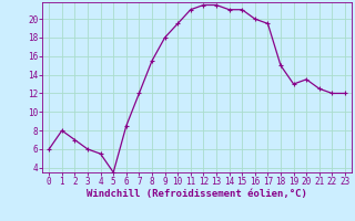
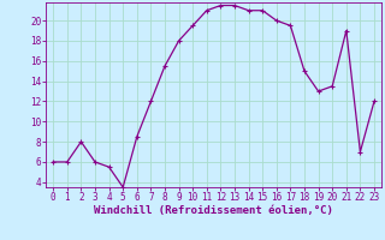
1: 8.0 -> 6.0
2: 7.0 -> 8.0
21: 12.5 -> 19.0
22: 12.0 -> 7.0
